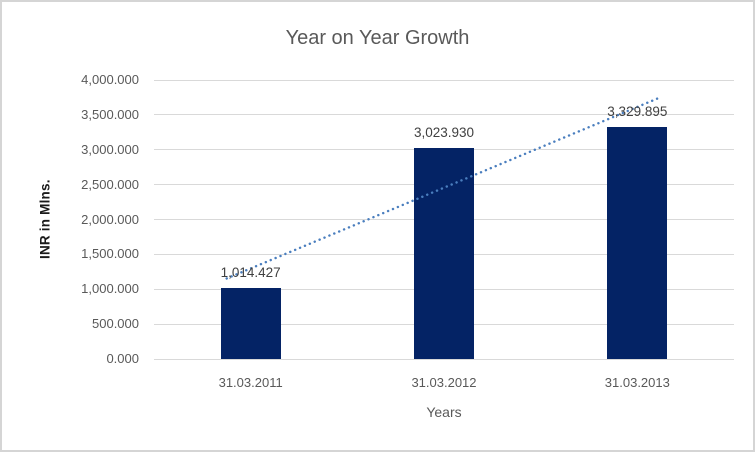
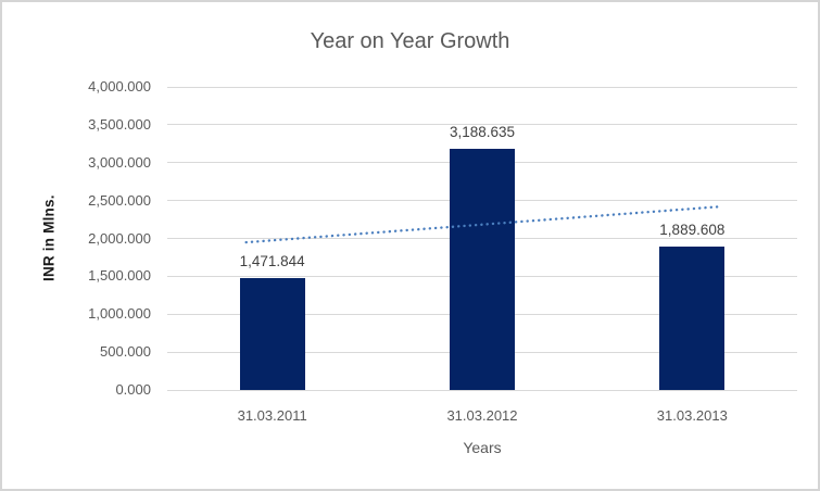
31.03.2011: 1,014.427 -> 1,471.844
31.03.2012: 3,023.930 -> 3,188.635
31.03.2013: 3,329.895 -> 1,889.608
